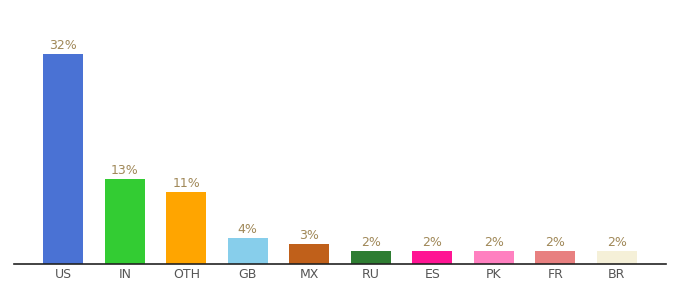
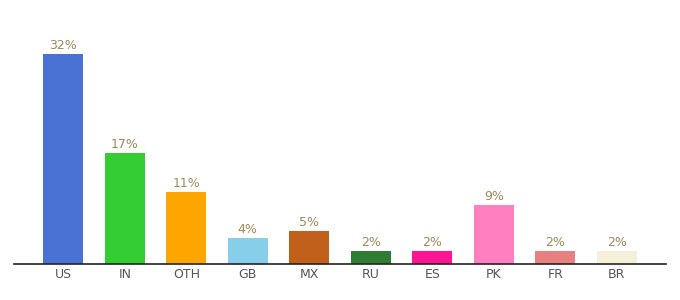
IN: 13% -> 17%
MX: 3% -> 5%
PK: 2% -> 9%
